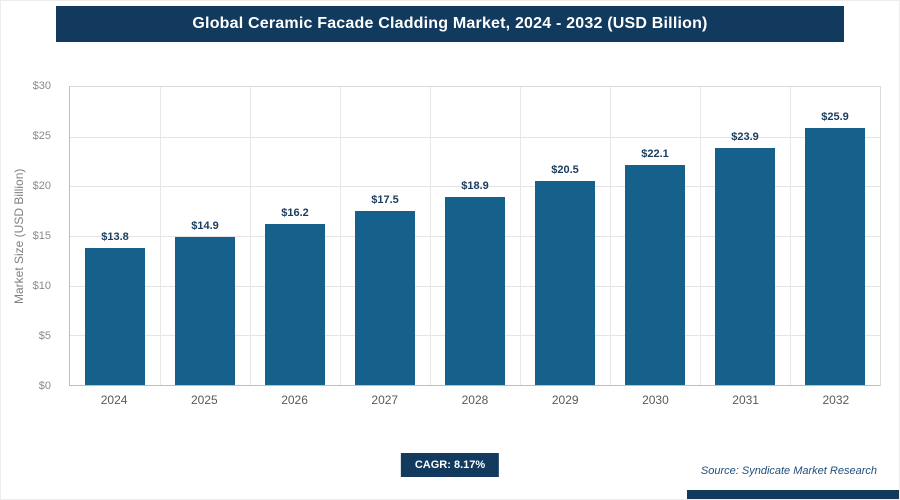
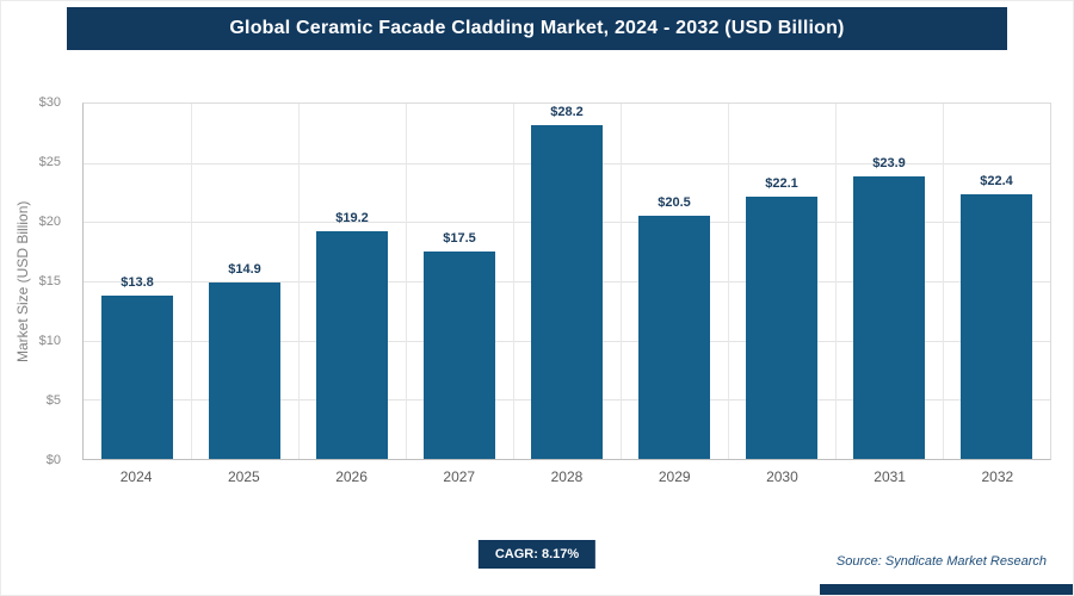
2026: $16.2 -> $19.2
2028: $18.9 -> $28.2
2032: $25.9 -> $22.4
